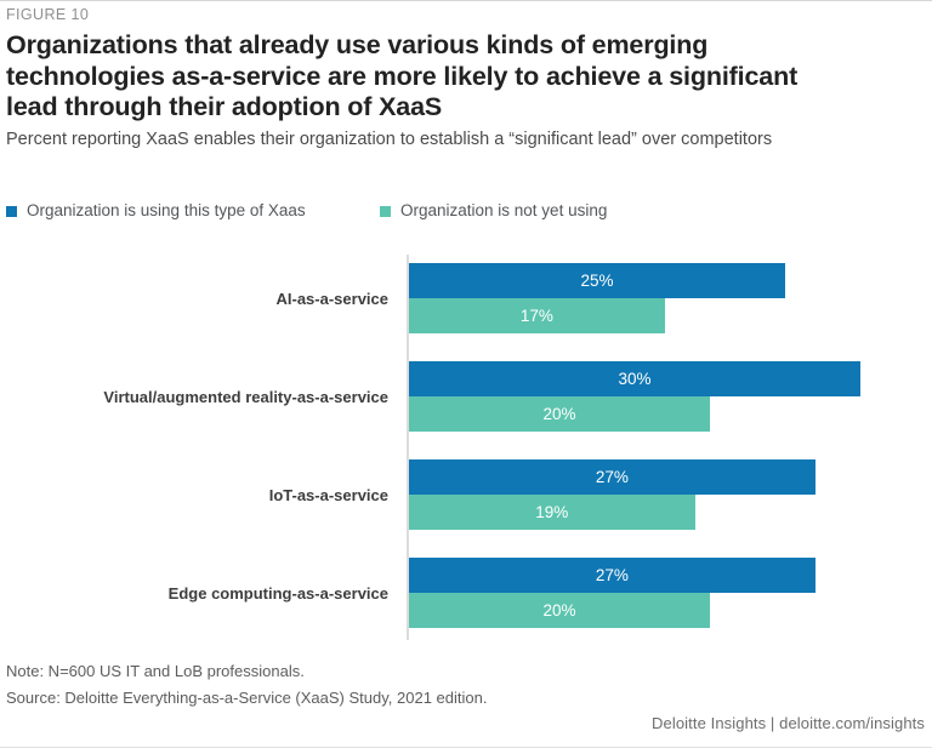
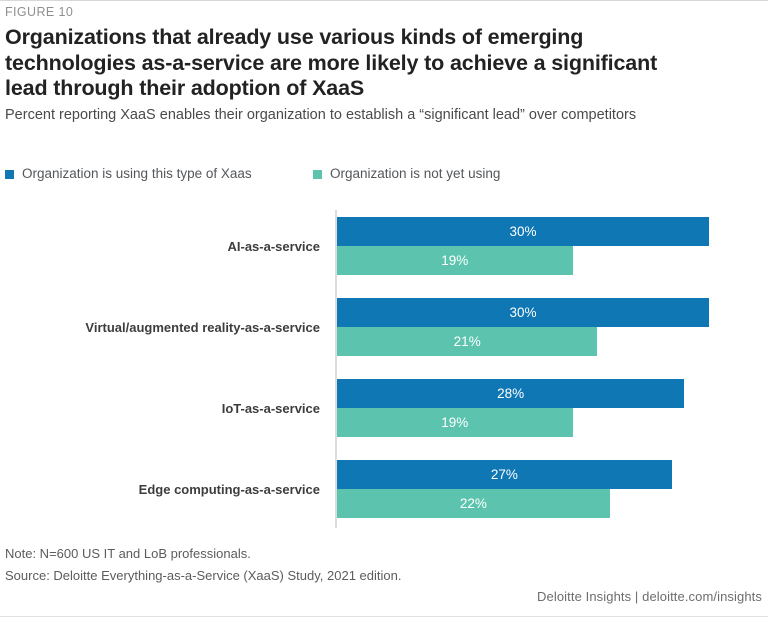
Organization is using this type of Xaas/AI-as-a-service: 25% -> 30%
Organization is not yet using/AI-as-a-service: 17% -> 19%
Organization is not yet using/Virtual/augmented reality-as-a-service: 20% -> 21%
Organization is using this type of Xaas/IoT-as-a-service: 27% -> 28%
Organization is not yet using/Edge computing-as-a-service: 20% -> 22%
